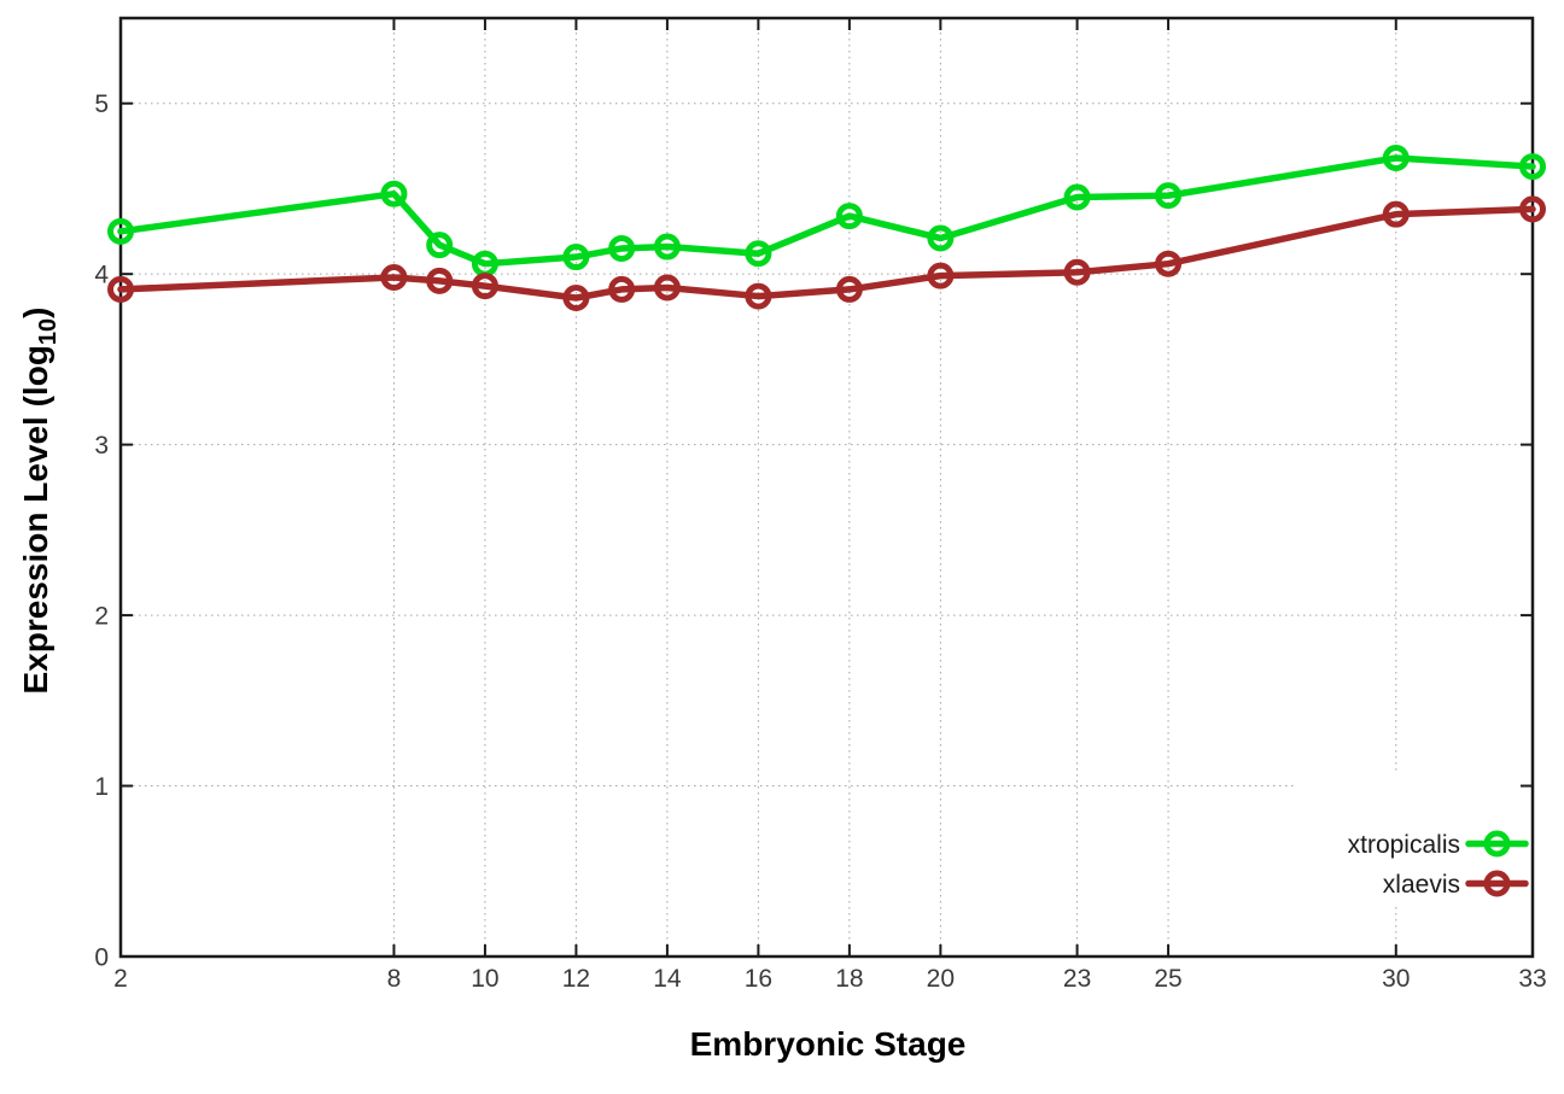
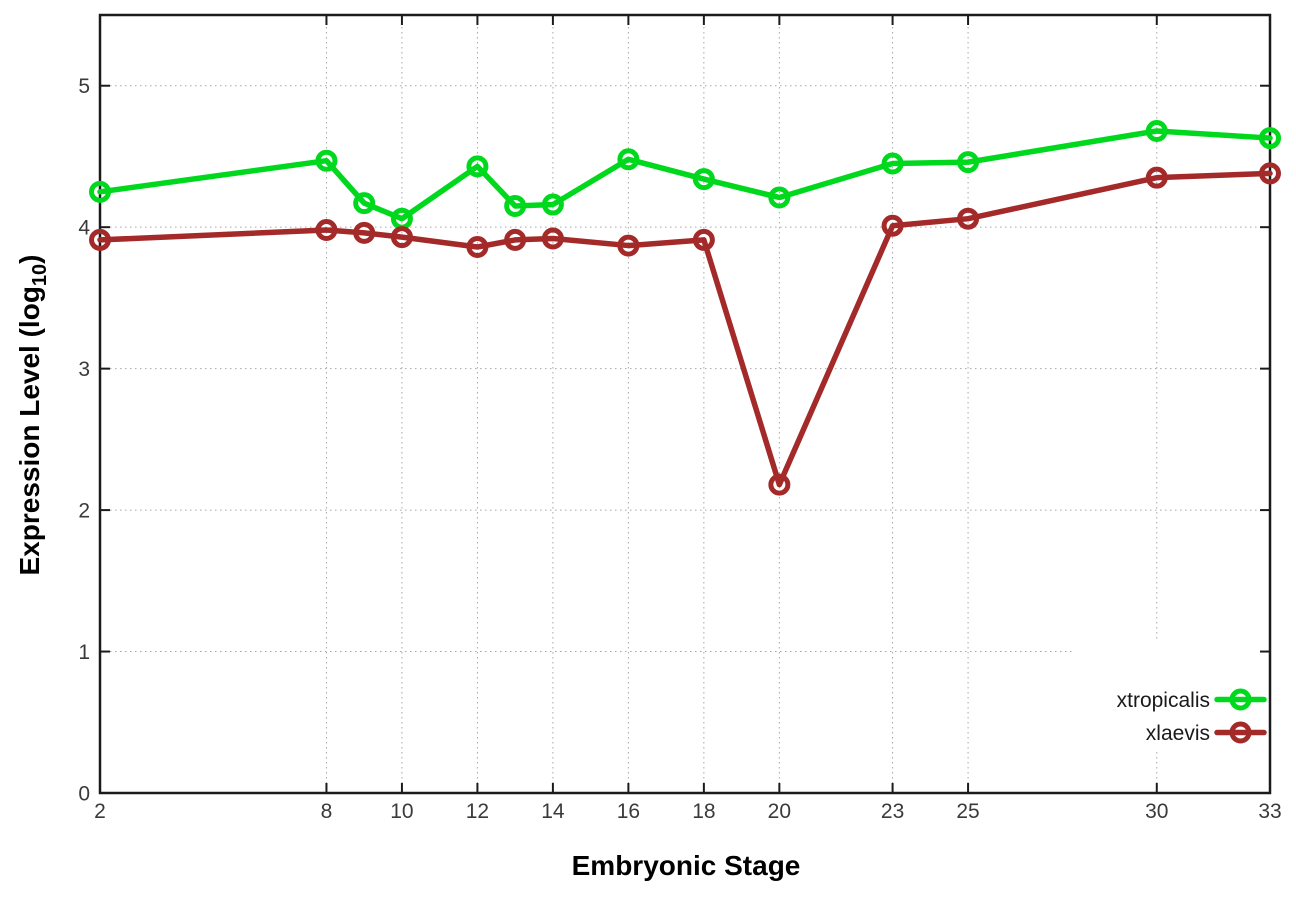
xtropicalis/12: 4.10 -> 4.43
xtropicalis/16: 4.12 -> 4.48
xlaevis/20: 3.99 -> 2.18
